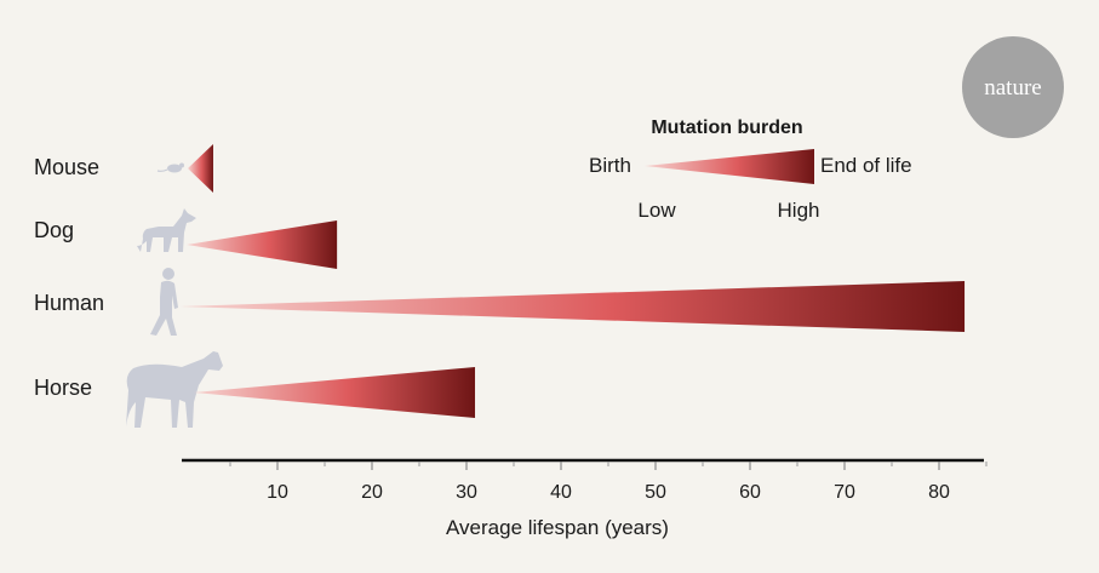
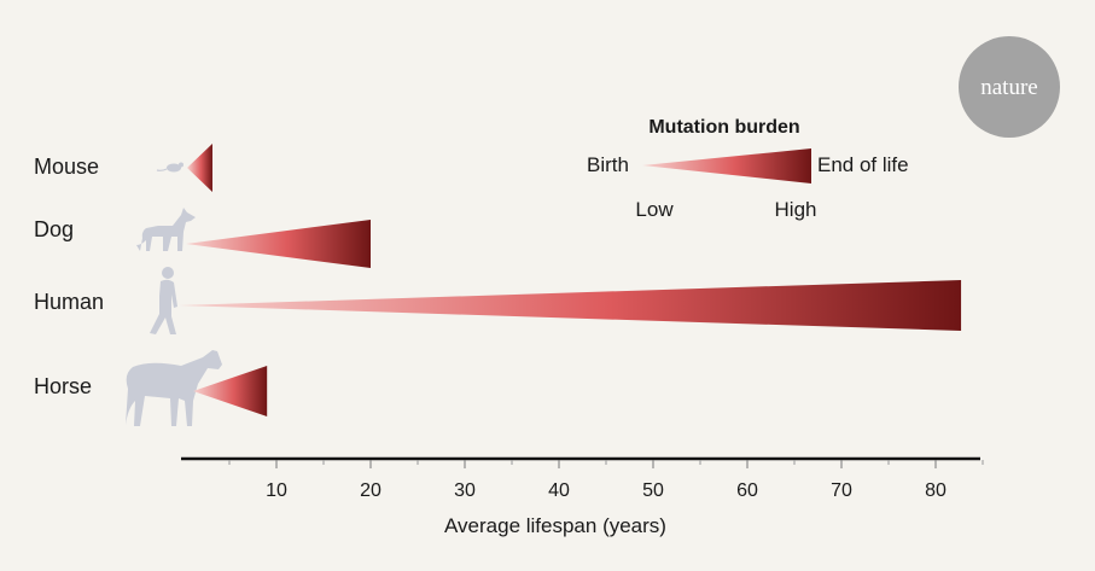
Dog: 16 -> 20
Horse: 31 -> 9
